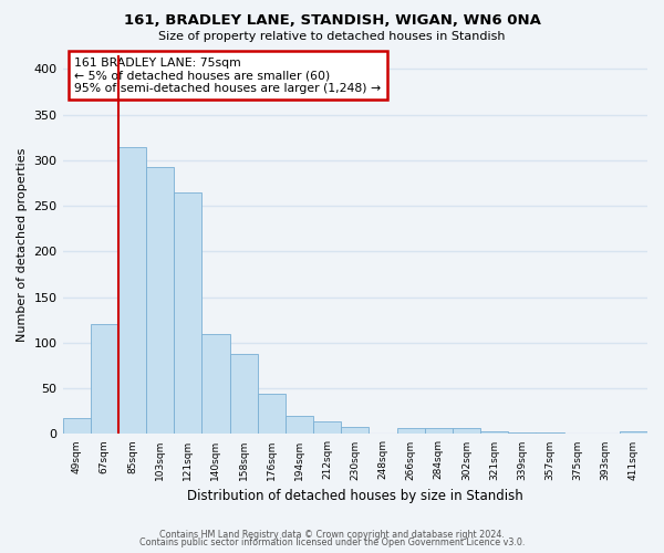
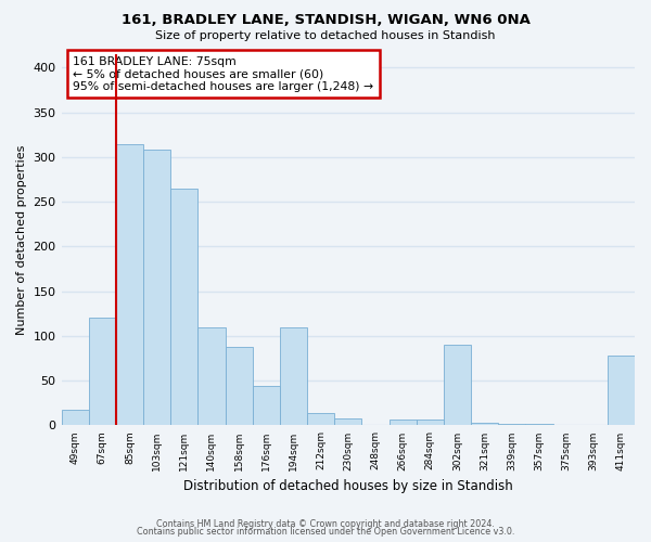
103sqm: 293 -> 308
194sqm: 20 -> 110
302sqm: 6 -> 90
411sqm: 3 -> 78
